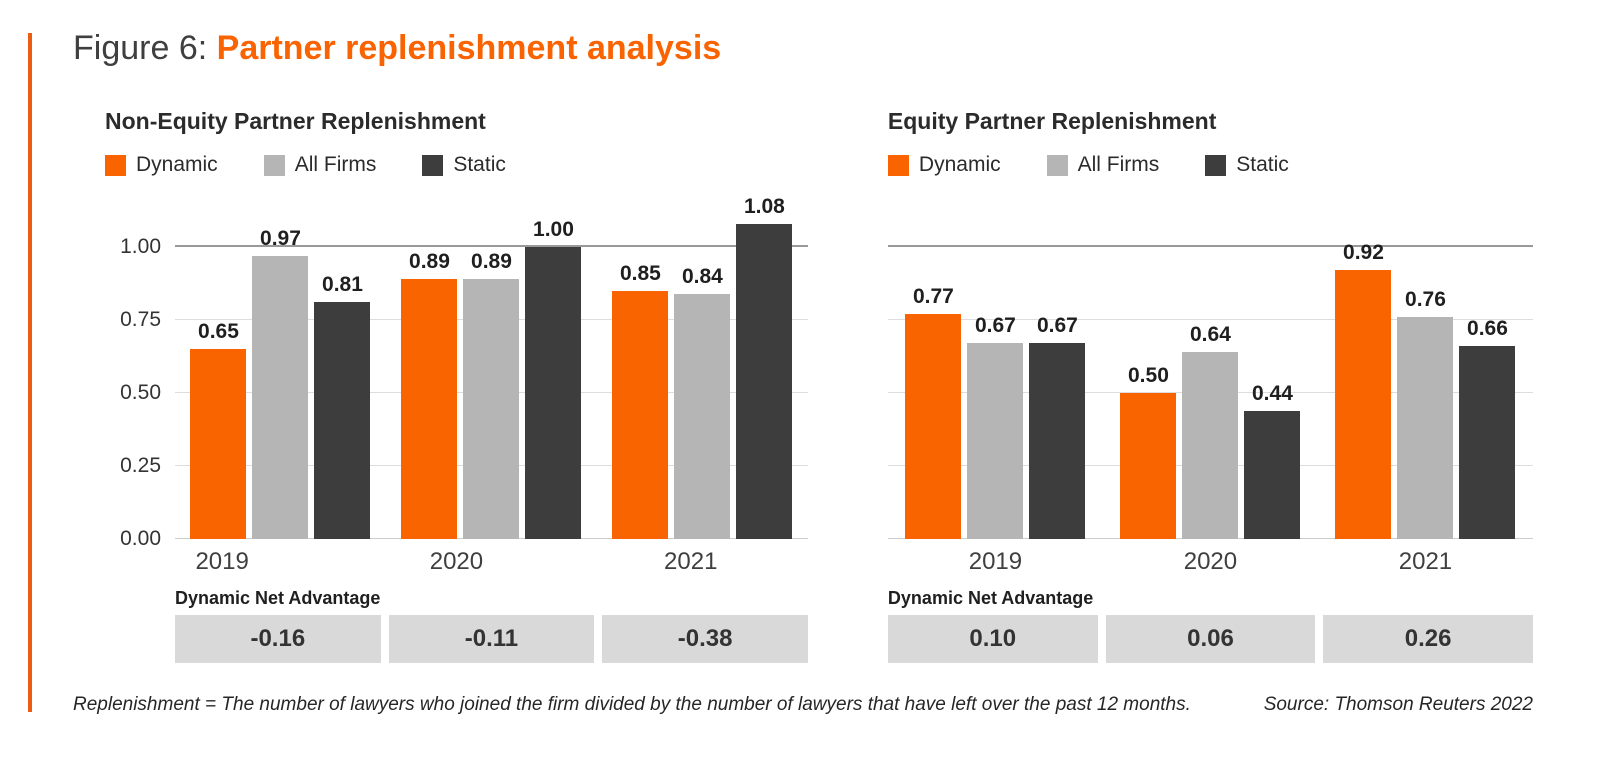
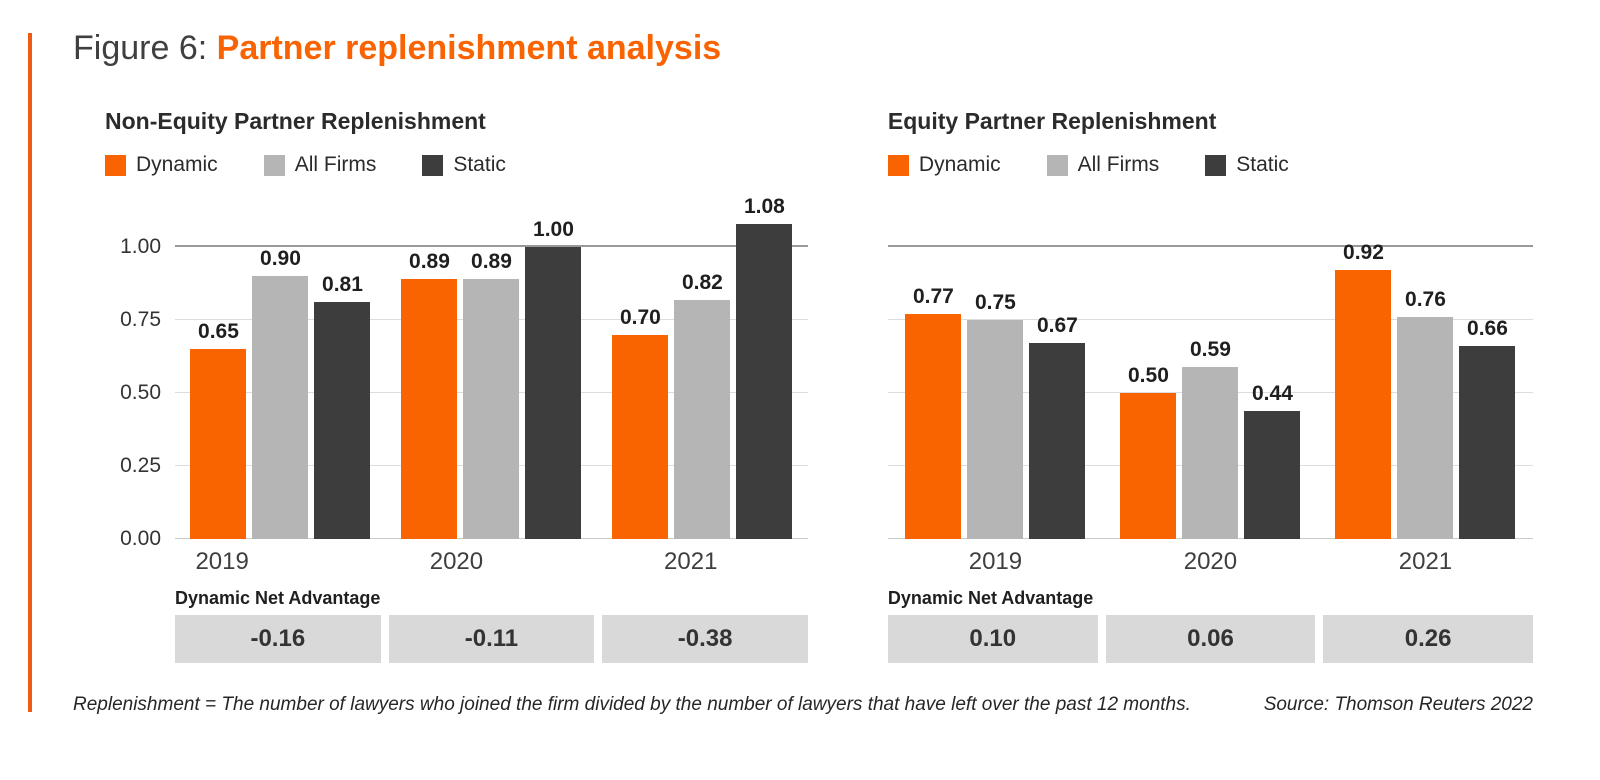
Non-Equity Partner Replenishment/All Firms/2019: 0.97 -> 0.90
Non-Equity Partner Replenishment/Dynamic/2021: 0.85 -> 0.70
Non-Equity Partner Replenishment/All Firms/2021: 0.84 -> 0.82
Equity Partner Replenishment/All Firms/2019: 0.67 -> 0.75
Equity Partner Replenishment/All Firms/2020: 0.64 -> 0.59
